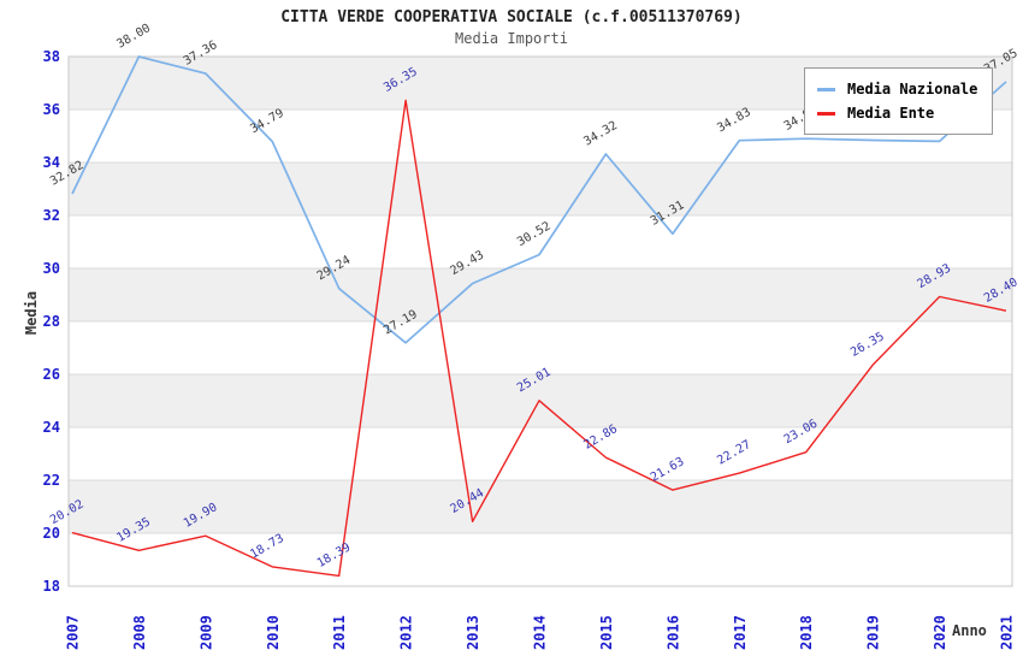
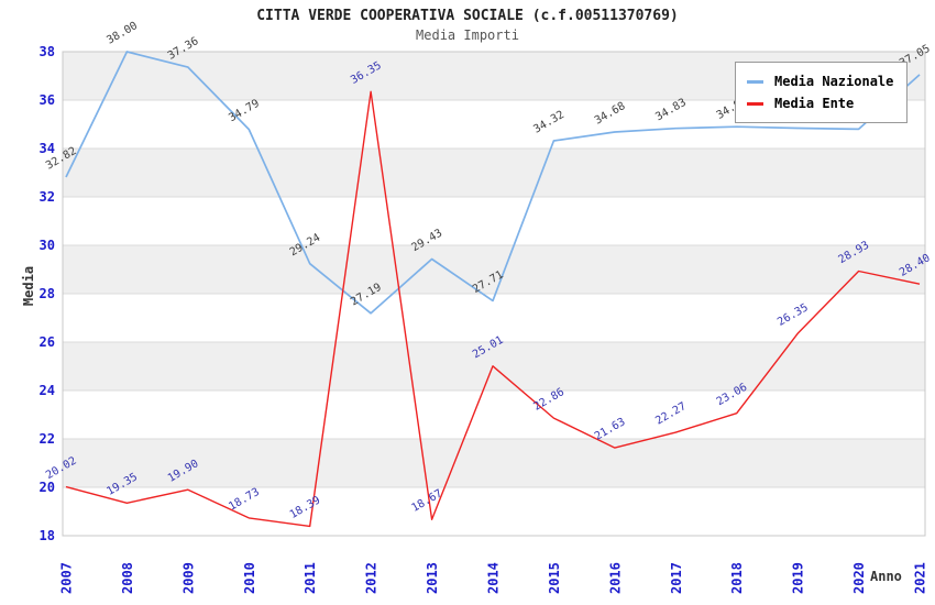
Media Ente/2013: 20.44 -> 18.67
Media Nazionale/2014: 30.52 -> 27.71
Media Nazionale/2016: 31.31 -> 34.68
